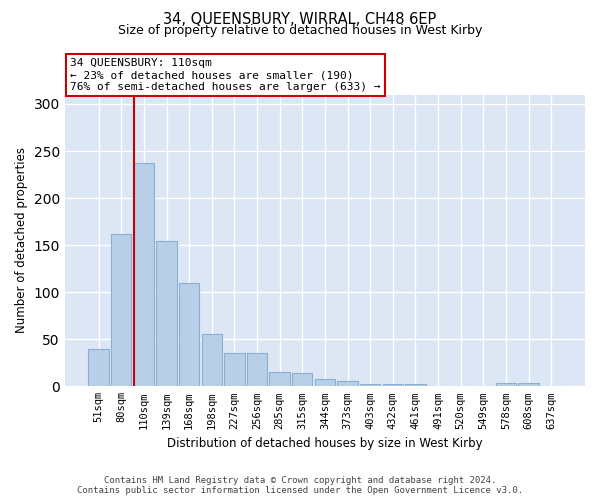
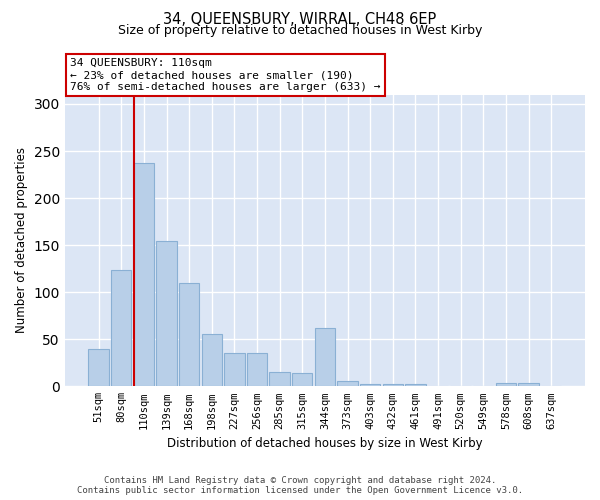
80sqm: 162 -> 124
344sqm: 8 -> 62
